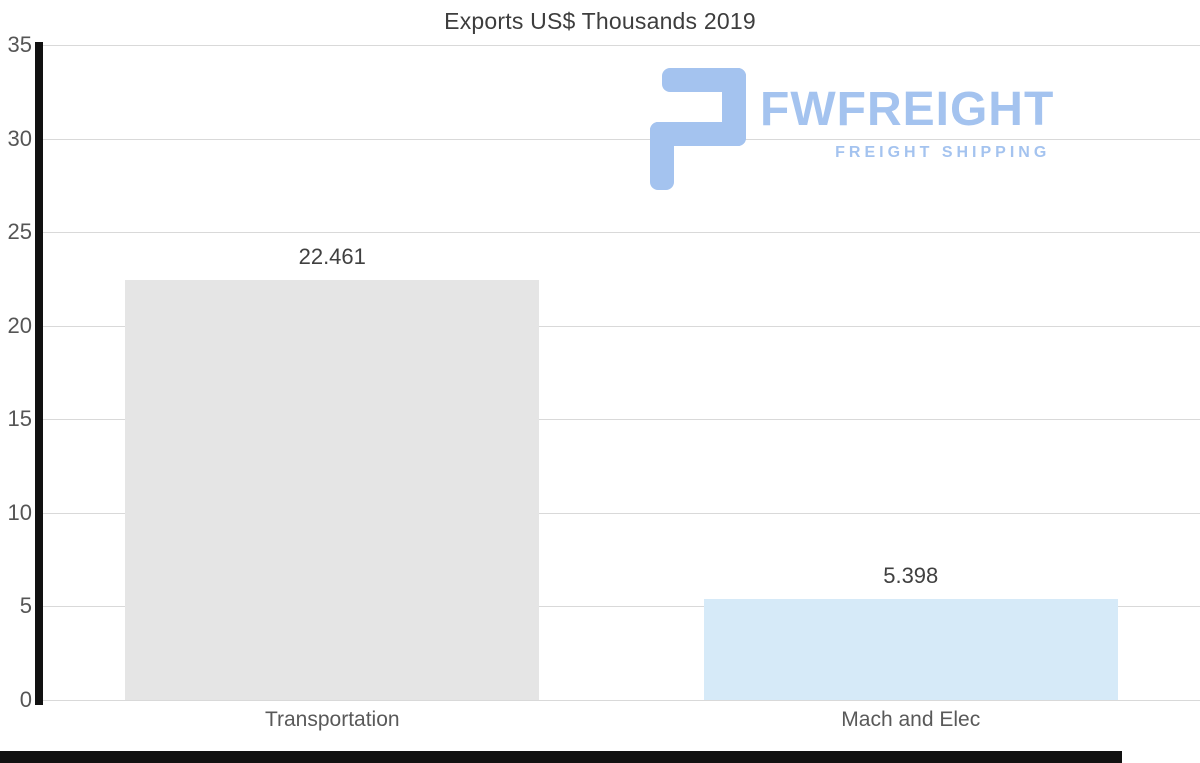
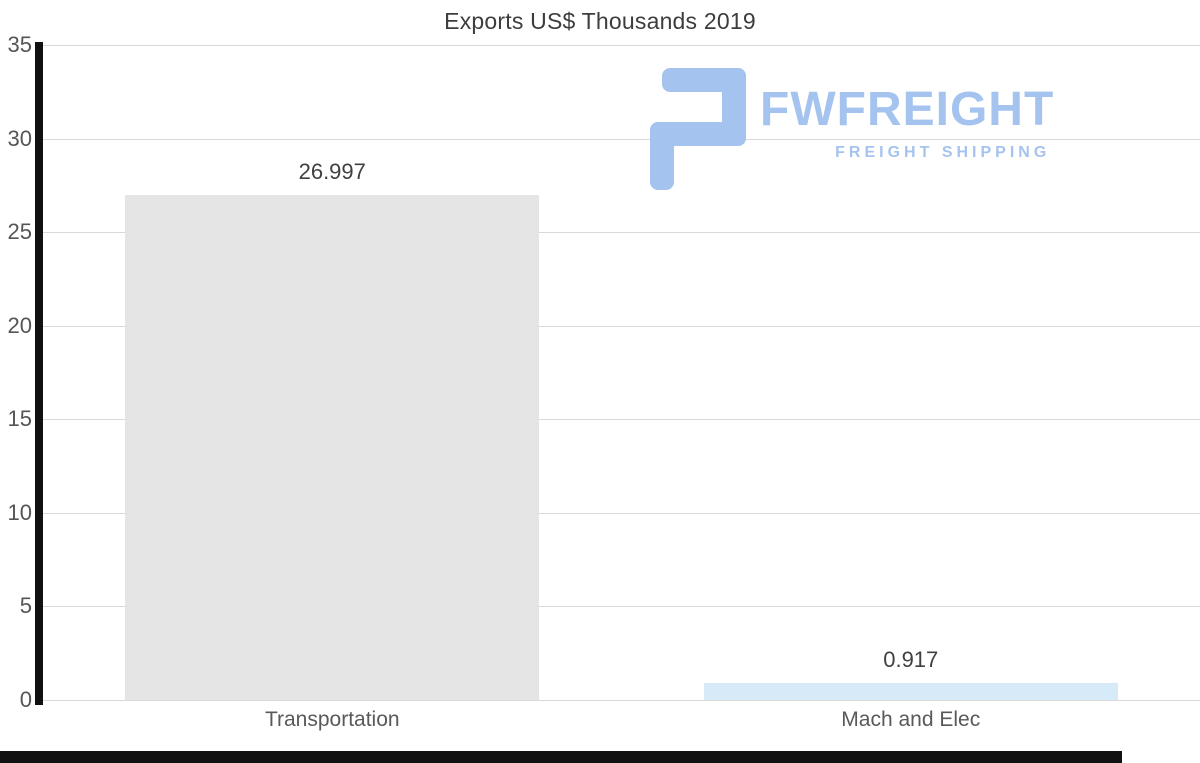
Transportation: 22.461 -> 26.997
Mach and Elec: 5.398 -> 0.917
